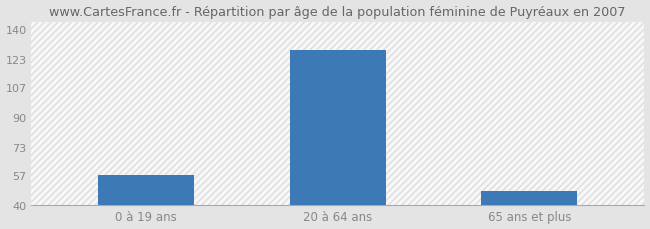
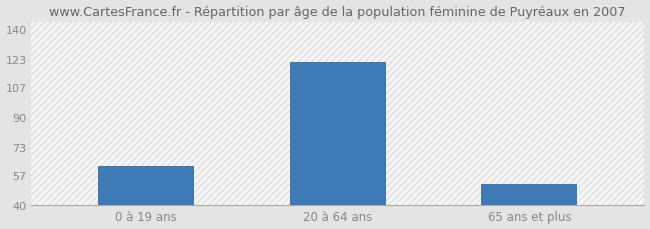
0 à 19 ans: 57 -> 62
20 à 64 ans: 128 -> 121
65 ans et plus: 48 -> 52
